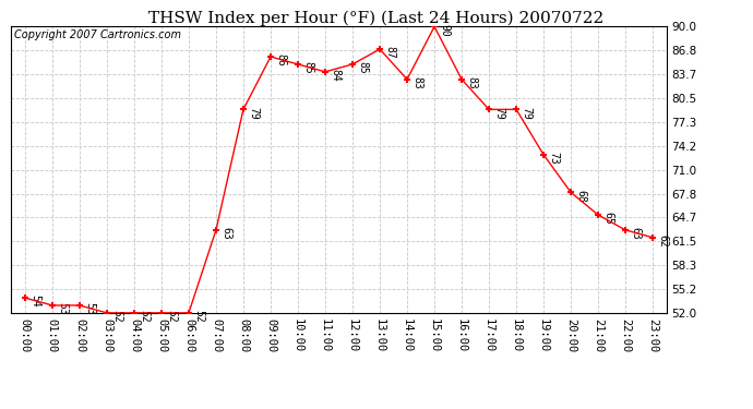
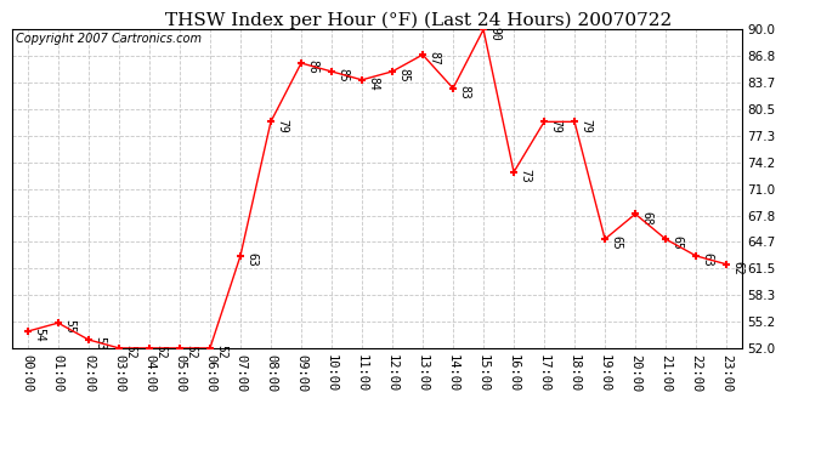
01:00: 53 -> 55
16:00: 83 -> 73
19:00: 73 -> 65
